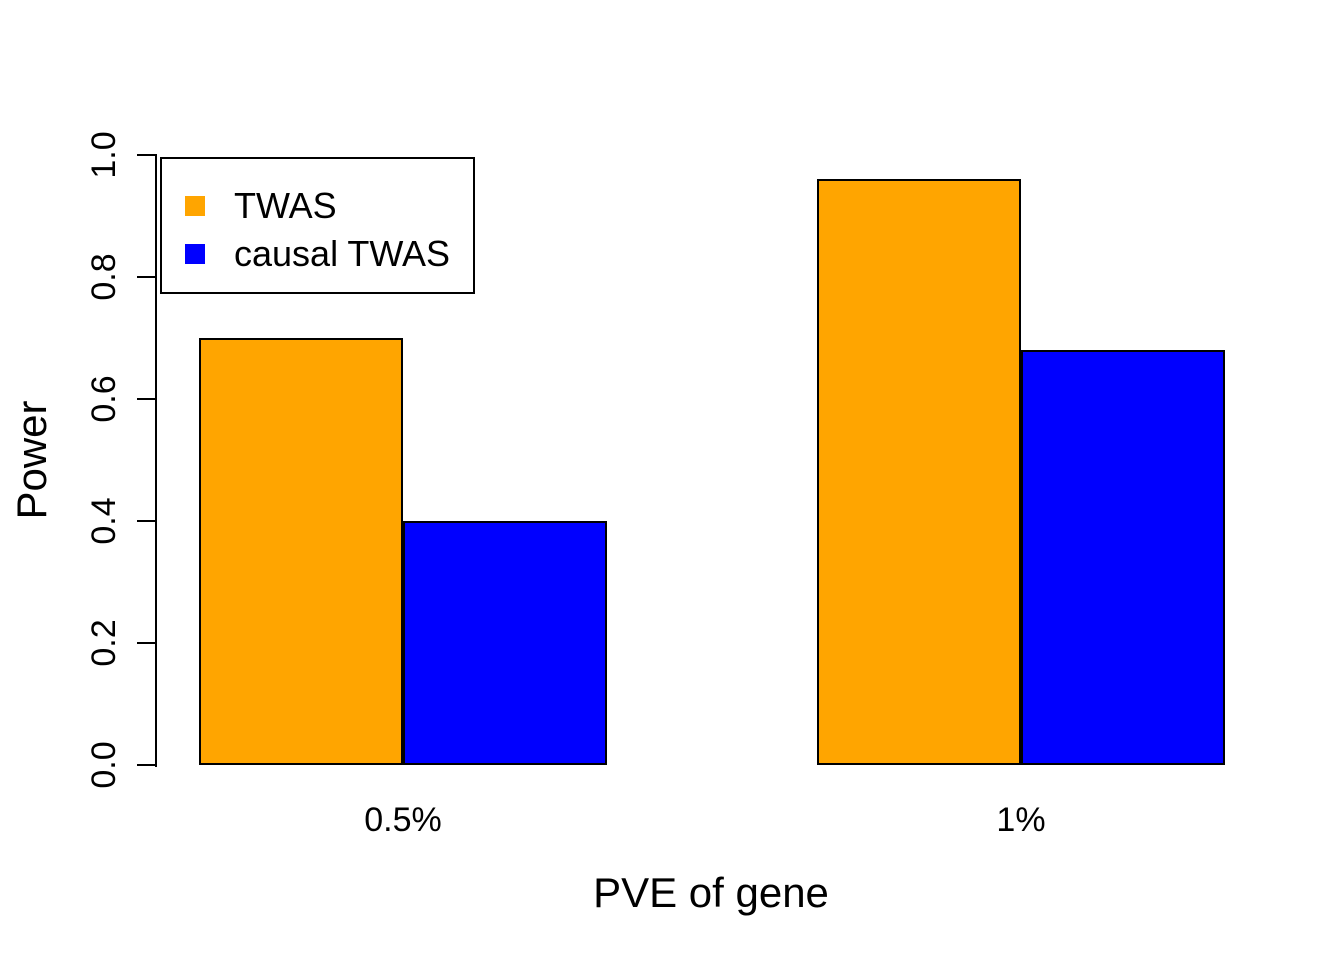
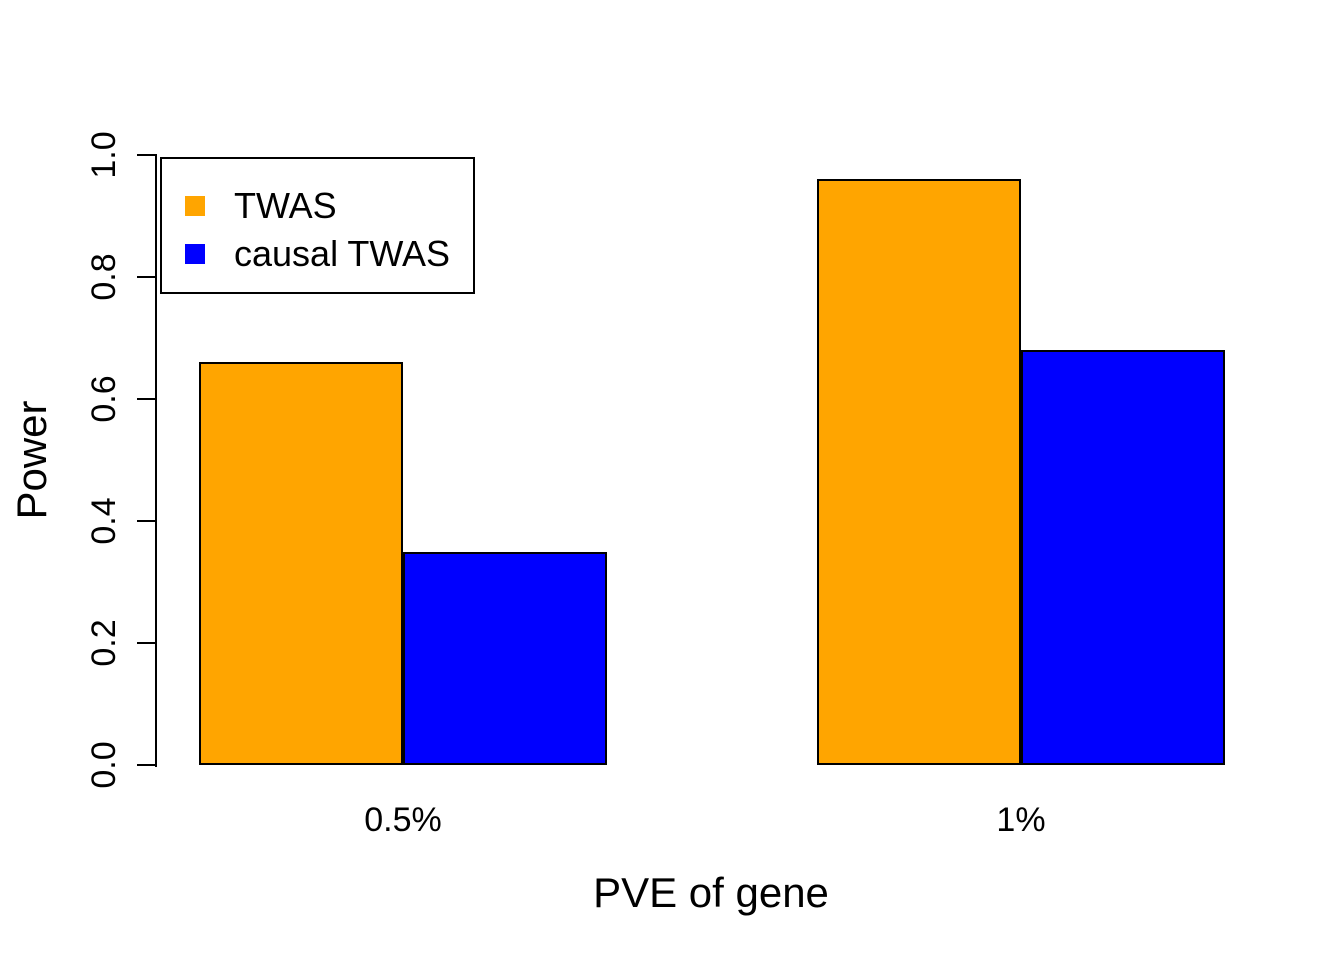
TWAS/0.5%: 0.70 -> 0.66
causal TWAS/0.5%: 0.40 -> 0.35
